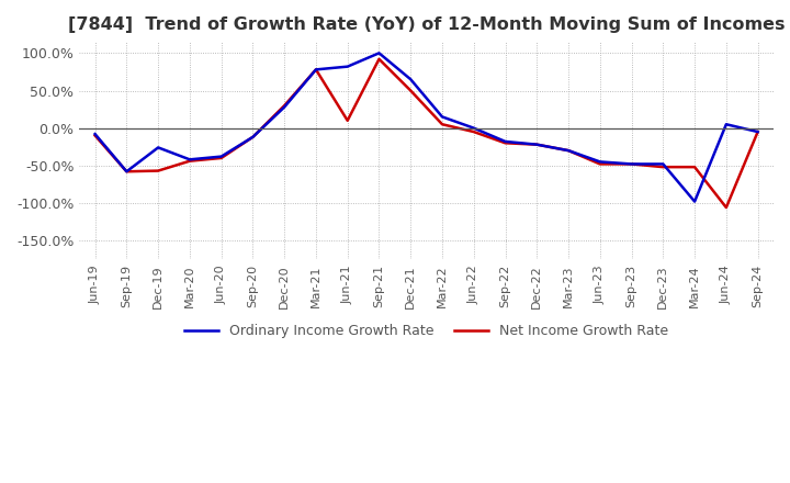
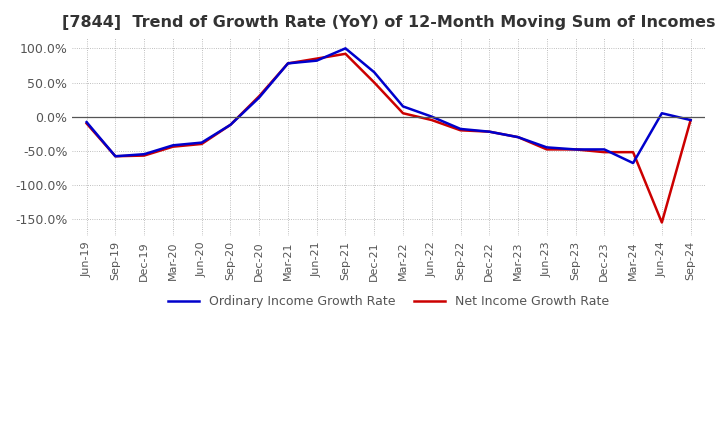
Ordinary Income Growth Rate/Dec-19: -26% -> -55%
Net Income Growth Rate/Jun-21: 10% -> 85%
Ordinary Income Growth Rate/Mar-24: -98% -> -68%
Net Income Growth Rate/Jun-24: -106% -> -155%
